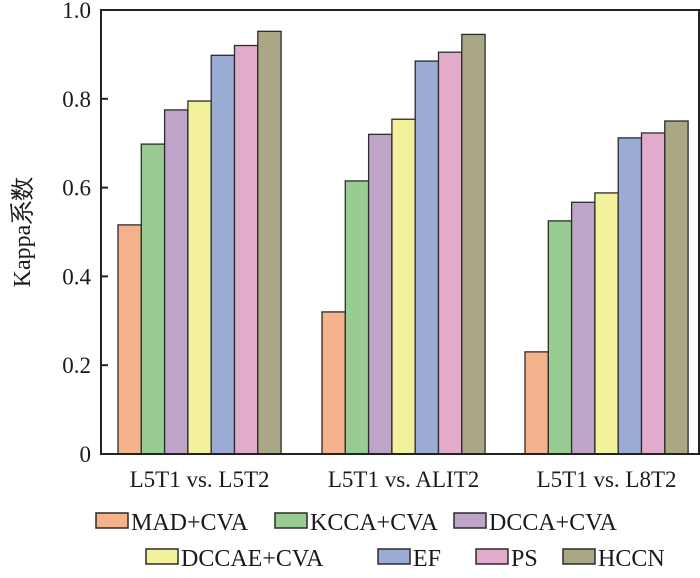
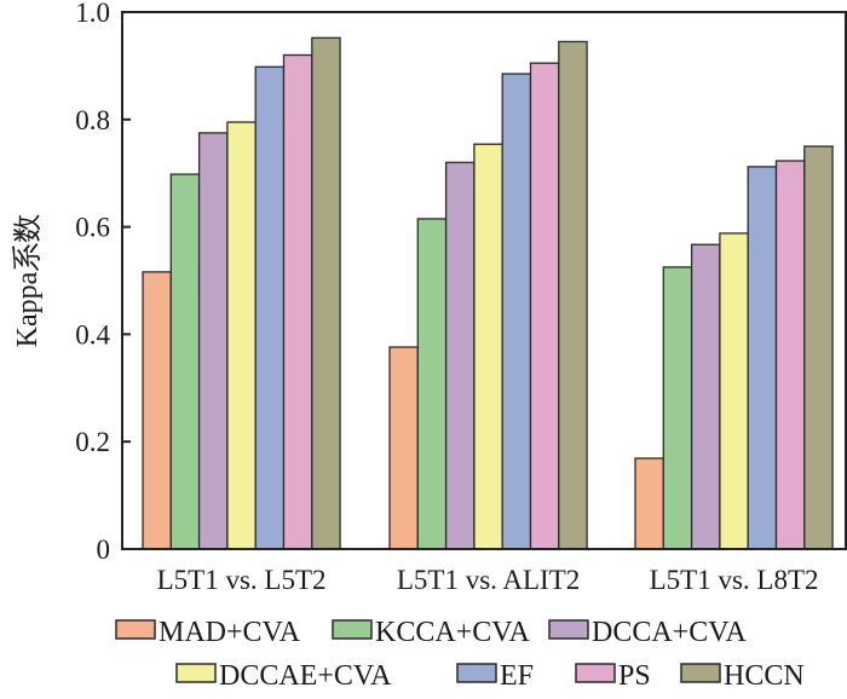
MAD+CVA/L5T1 vs. ALIT2: 0.32 -> 0.38
MAD+CVA/L5T1 vs. L8T2: 0.23 -> 0.17
